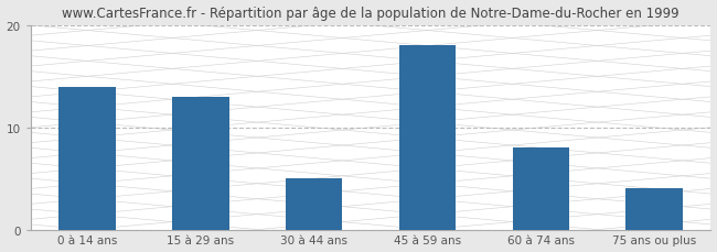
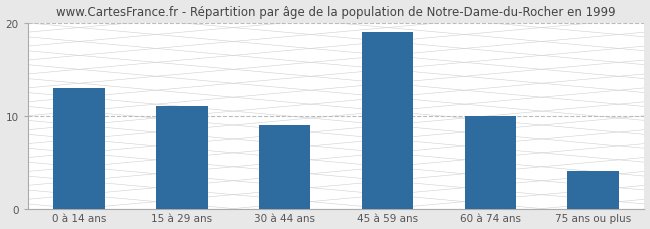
0 à 14 ans: 14 -> 13
15 à 29 ans: 13 -> 11
30 à 44 ans: 5 -> 9
45 à 59 ans: 18 -> 19
60 à 74 ans: 8 -> 10
